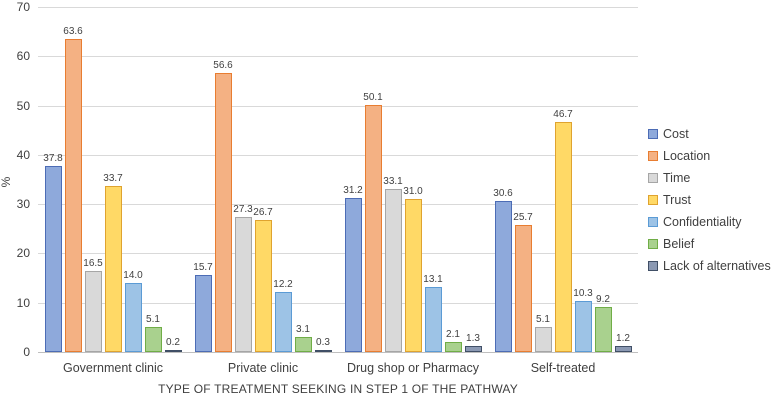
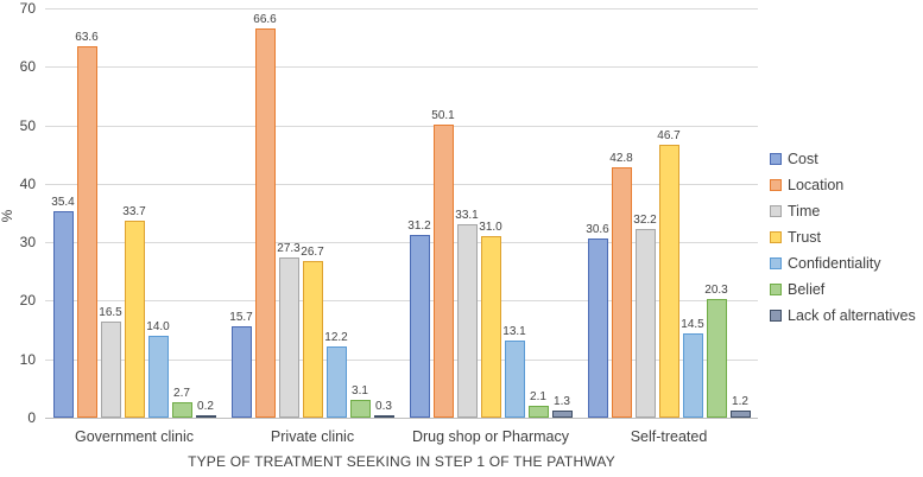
Cost/Government clinic: 37.8 -> 35.4
Belief/Government clinic: 5.1 -> 2.7
Location/Private clinic: 56.6 -> 66.6
Location/Self-treated: 25.7 -> 42.8
Time/Self-treated: 5.1 -> 32.2
Confidentiality/Self-treated: 10.3 -> 14.5
Belief/Self-treated: 9.2 -> 20.3
